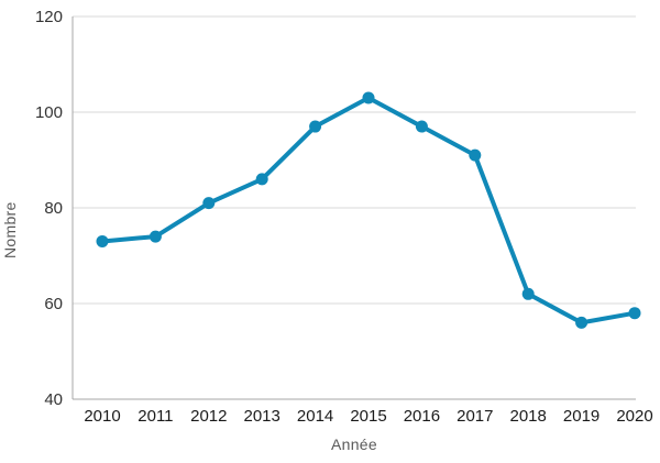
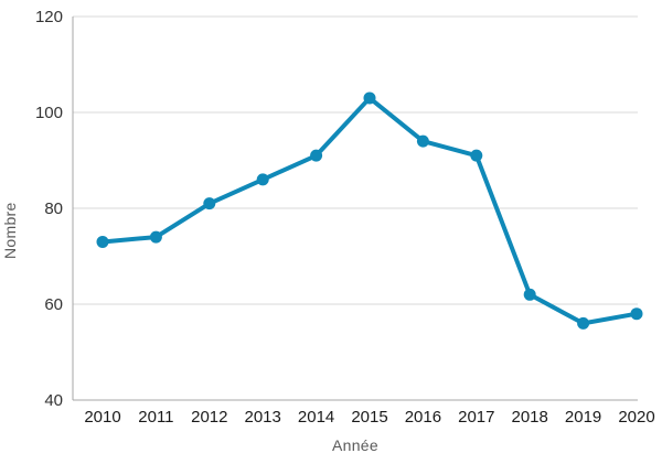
2014: 97 -> 91
2016: 97 -> 94
